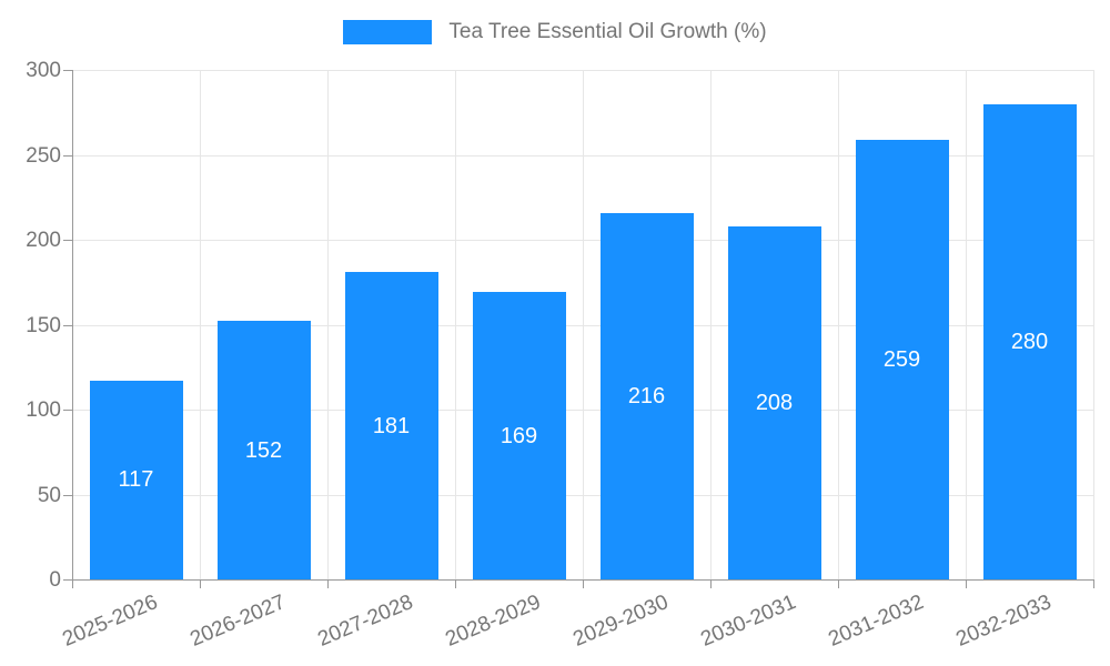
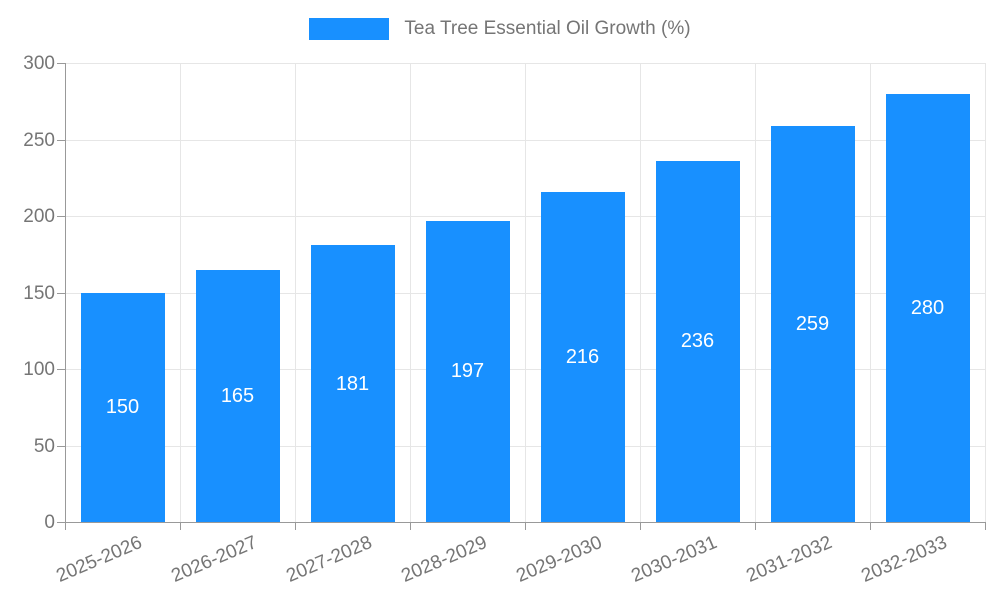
2025-2026: 117 -> 150
2026-2027: 152 -> 165
2028-2029: 169 -> 197
2030-2031: 208 -> 236
